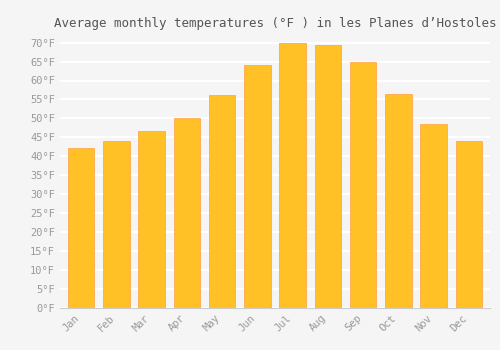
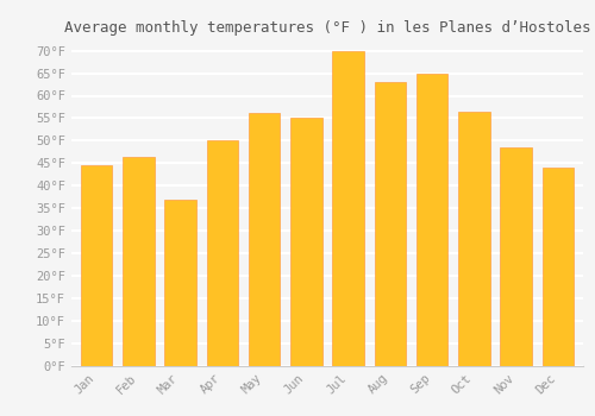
Jan: 42.3°F -> 44.5°F
Feb: 44.1°F -> 46.5°F
Mar: 46.6°F -> 37.0°F
Jun: 64.0°F -> 55.0°F
Aug: 69.4°F -> 63.0°F
